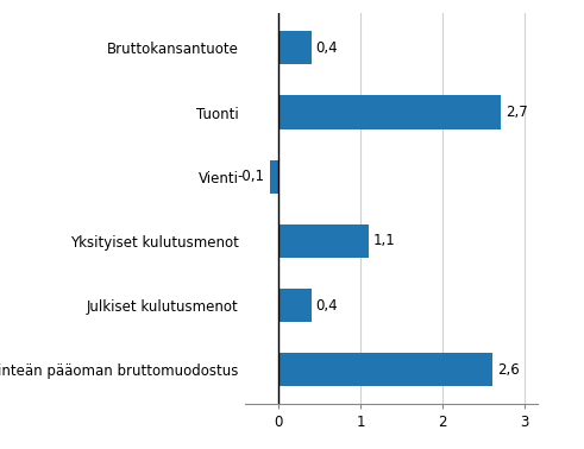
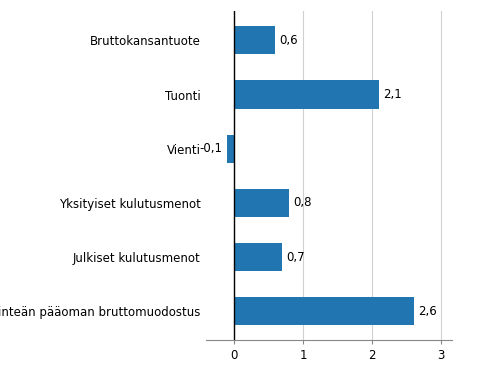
Bruttokansantuote: 0,4 -> 0,6
Tuonti: 2,7 -> 2,1
Yksityiset kulutusmenot: 1,1 -> 0,8
Julkiset kulutusmenot: 0,4 -> 0,7
